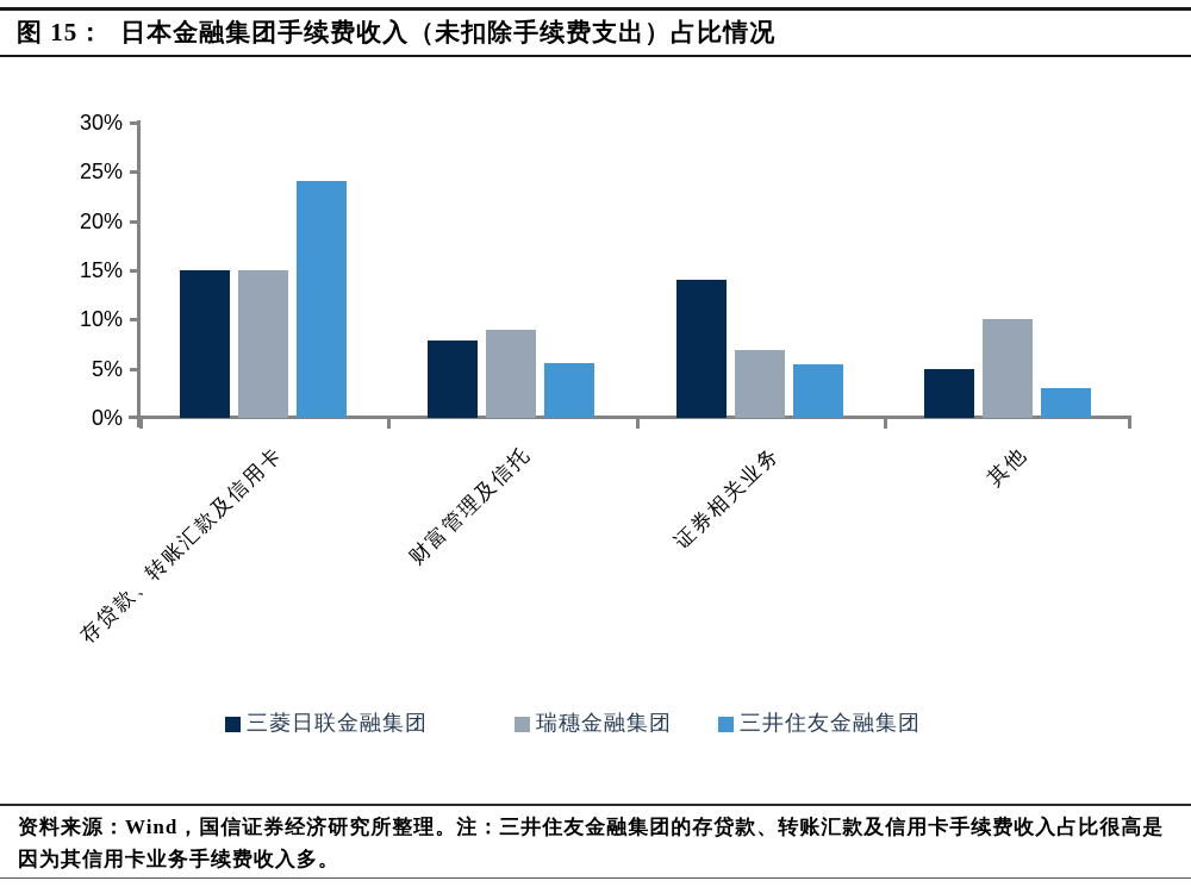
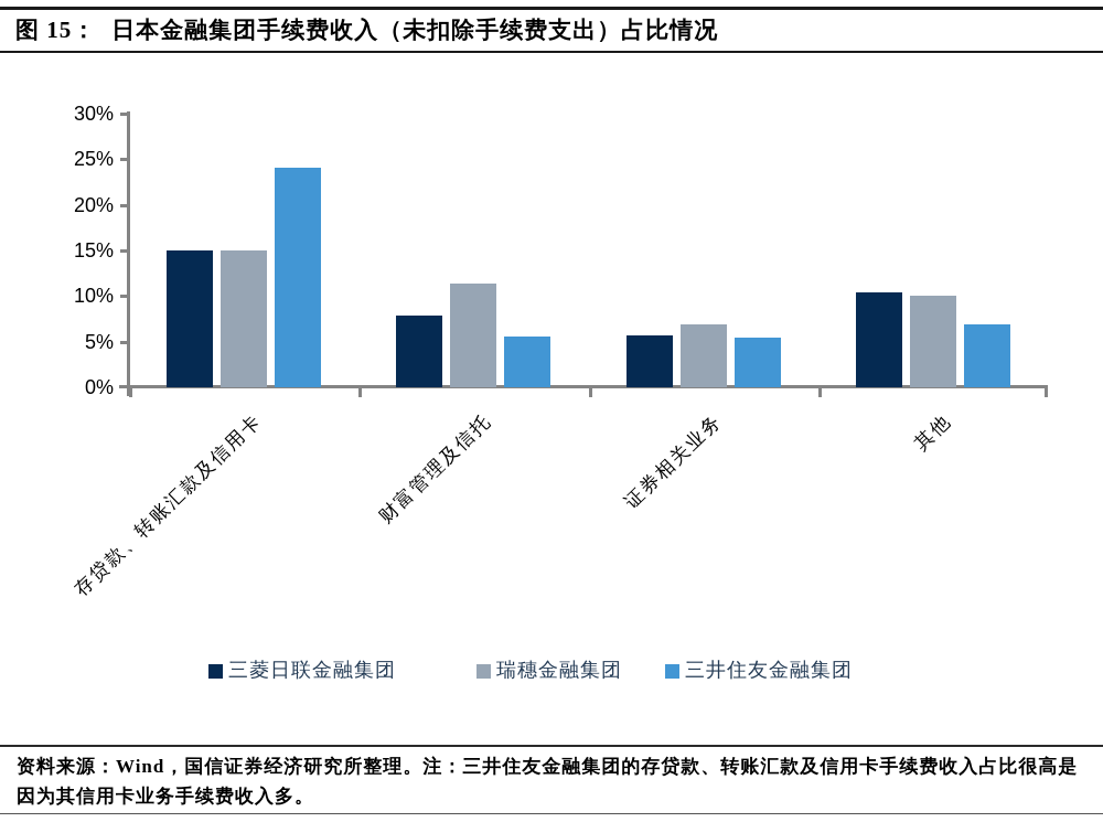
瑞穗金融集团/财富管理及信托: 9% -> 11%
三菱日联金融集团/证券相关业务: 14% -> 6%
三菱日联金融集团/其他: 5% -> 10%
三井住友金融集团/其他: 3% -> 7%
